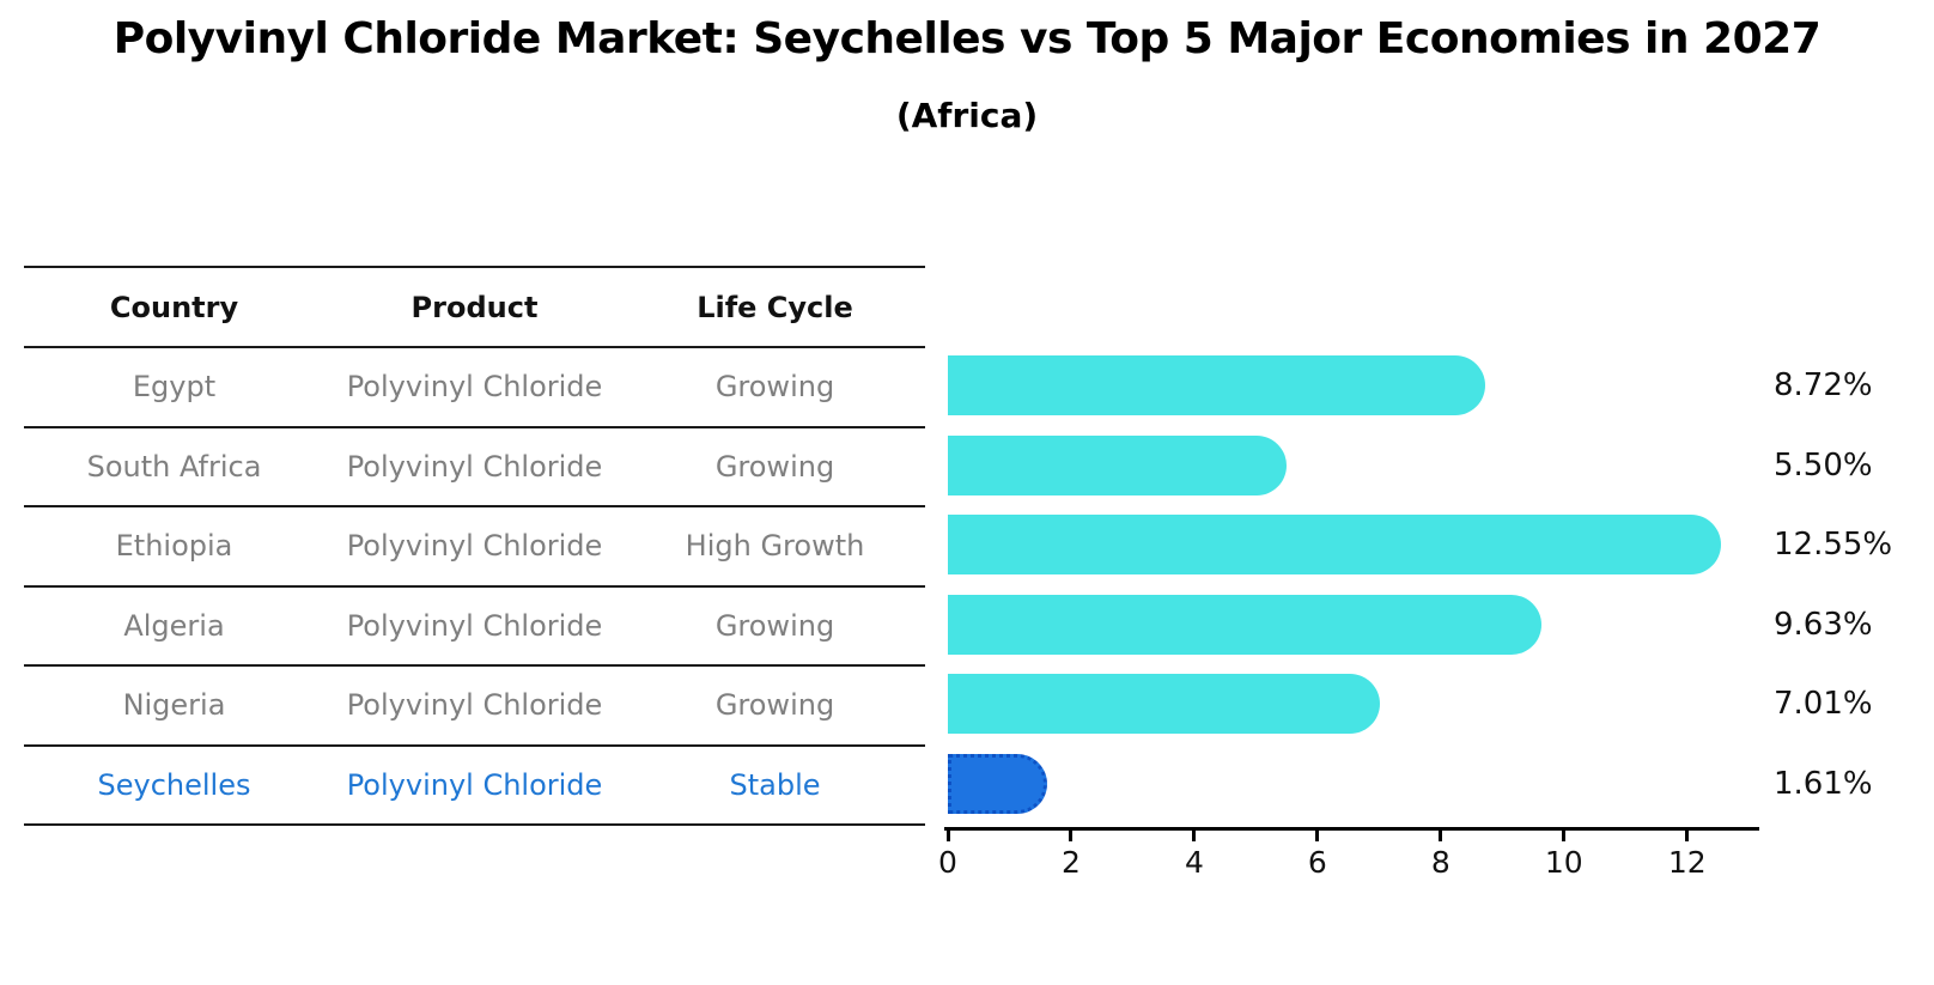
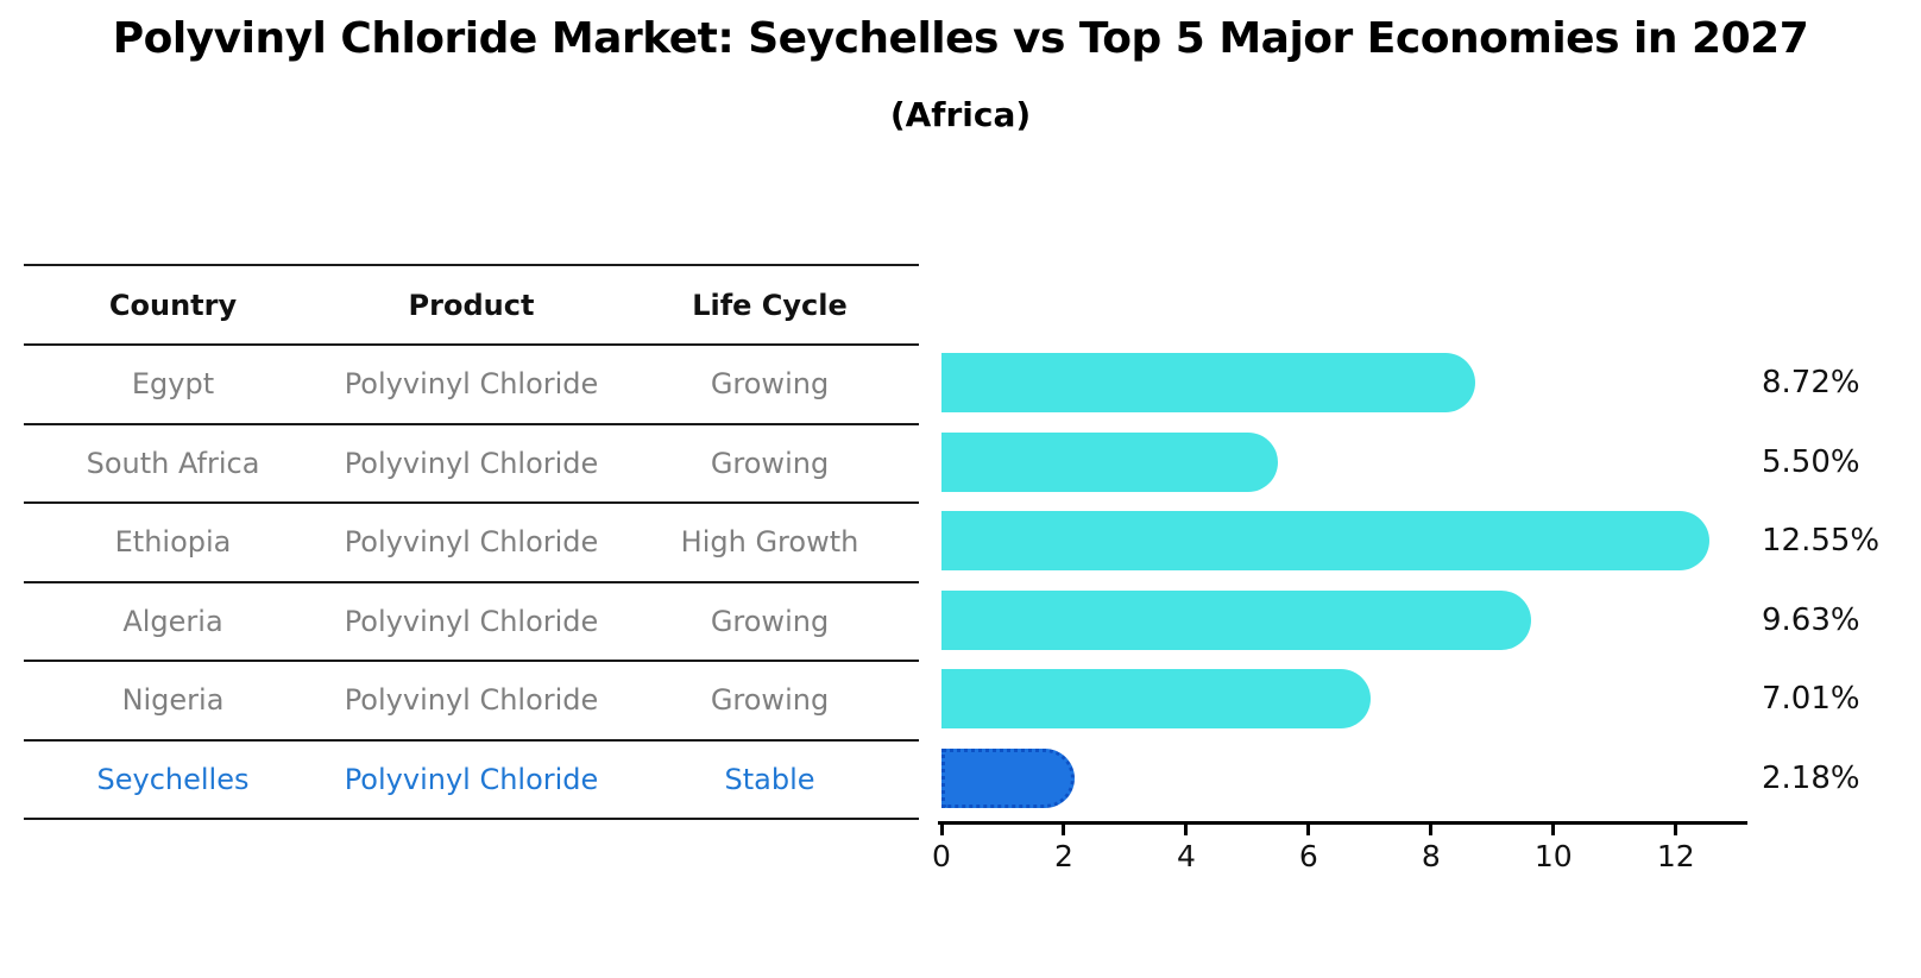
Seychelles: 1.61% -> 2.18%
